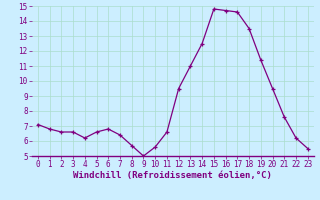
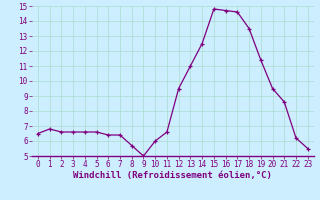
0: 7.1 -> 6.5
4: 6.2 -> 6.6
6: 6.8 -> 6.4
10: 5.6 -> 6.0
21: 7.6 -> 8.6
